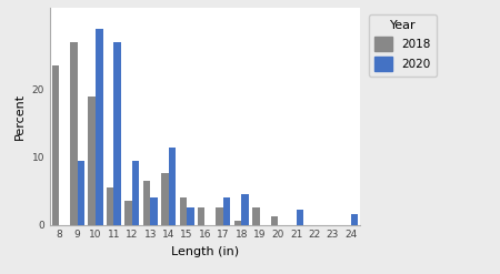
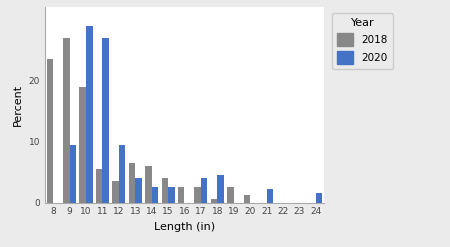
2018/14: 7.6 -> 6.0
2020/14: 11.4 -> 2.5
